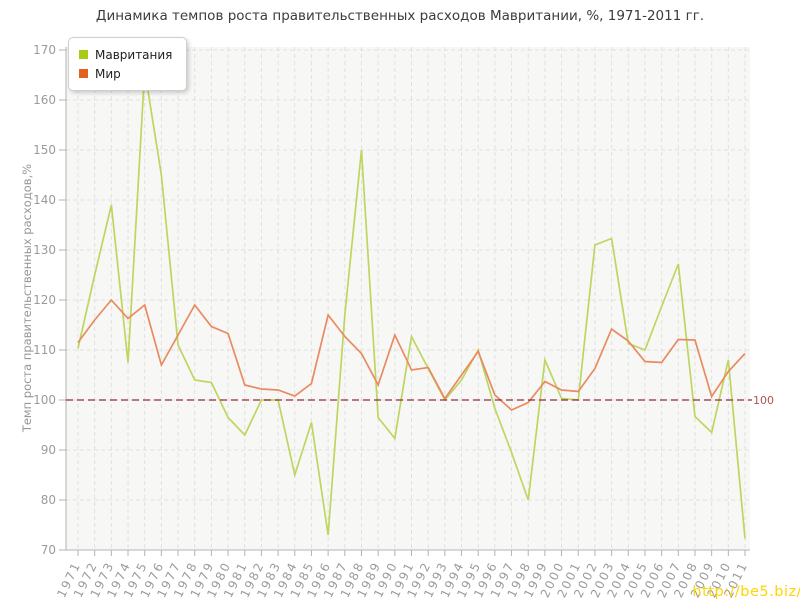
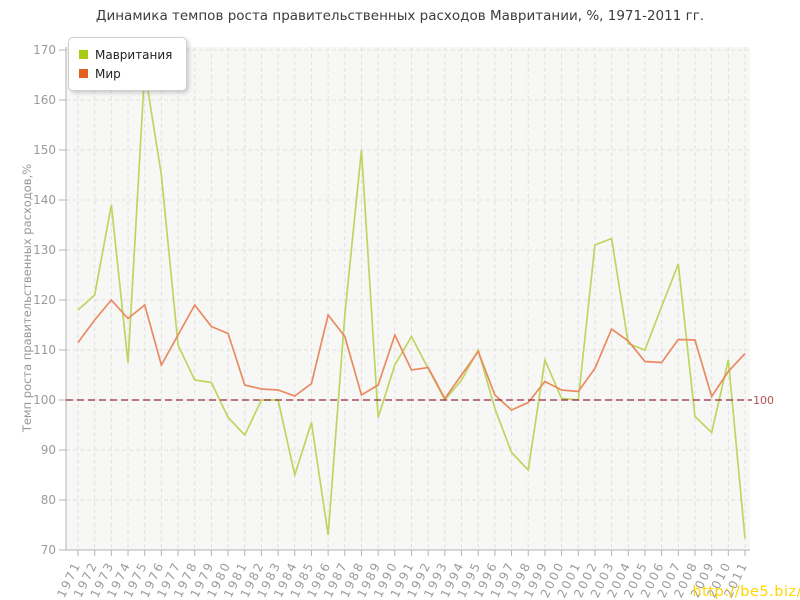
Мавритания/1971: 110 -> 118
Мавритания/1972: 125 -> 121
Мир/1988: 109 -> 101
Мавритания/1990: 92 -> 107
Мавритания/1998: 80 -> 86
